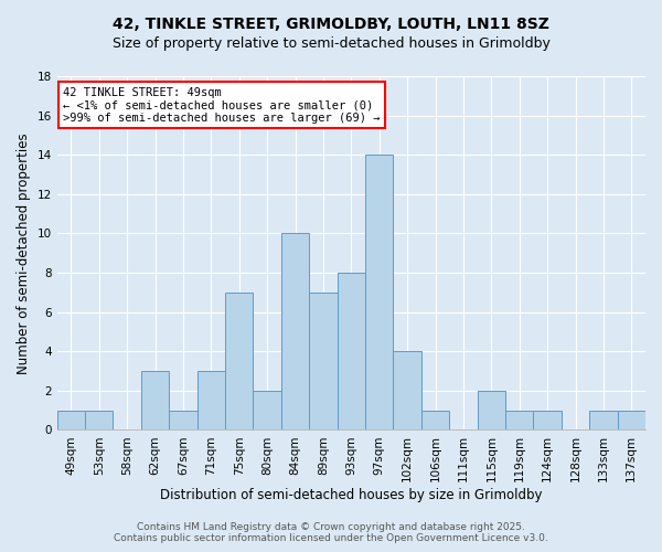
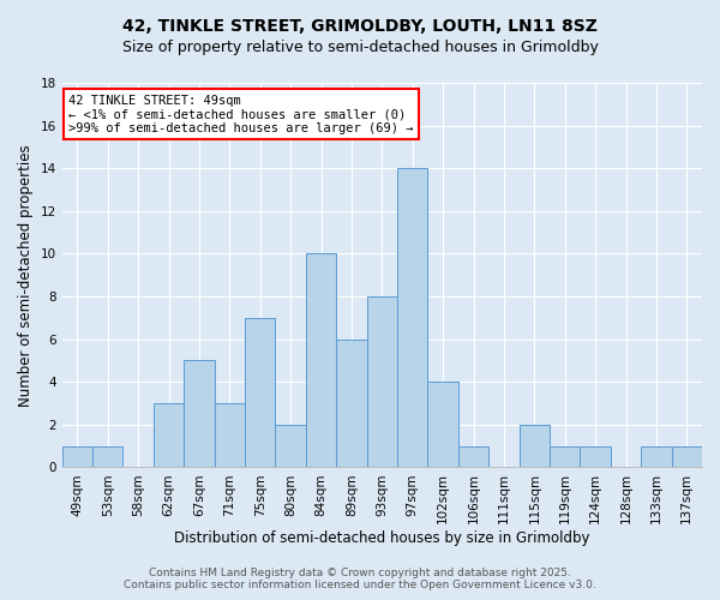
67sqm: 1 -> 5
89sqm: 7 -> 6
